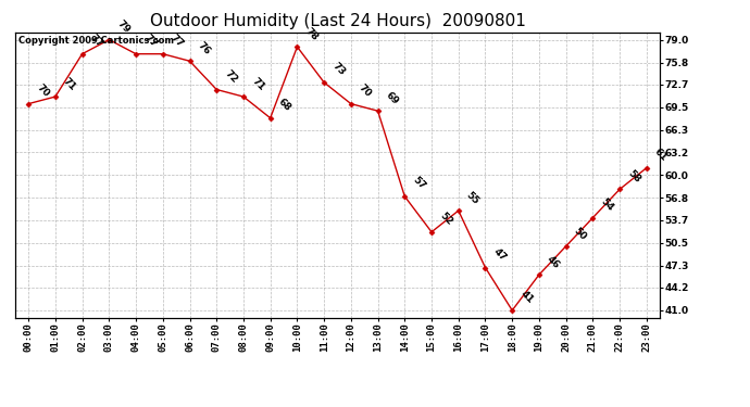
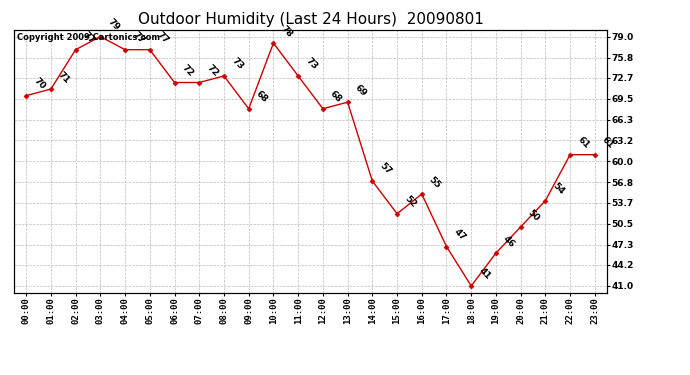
06:00: 76 -> 72
08:00: 71 -> 73
12:00: 70 -> 68
22:00: 58 -> 61
